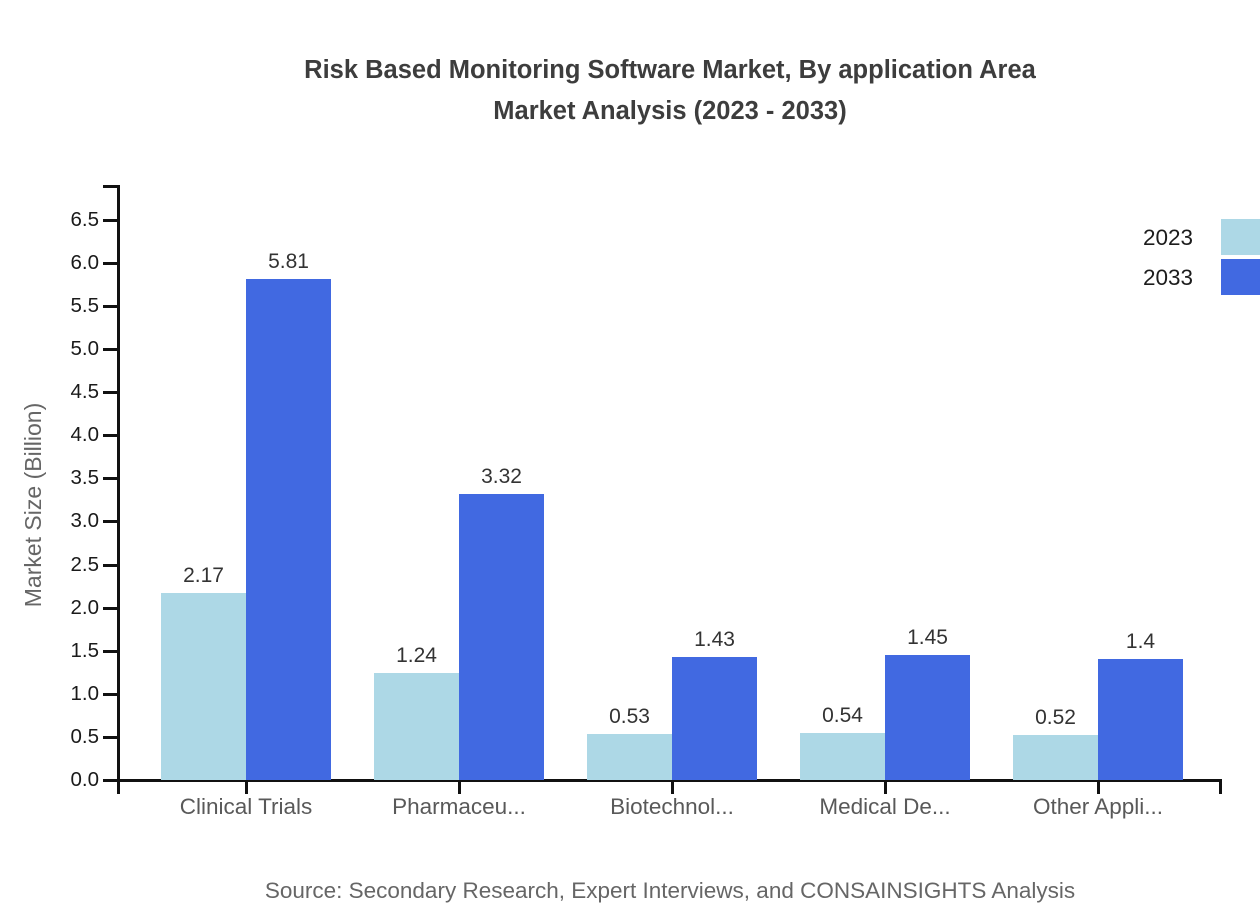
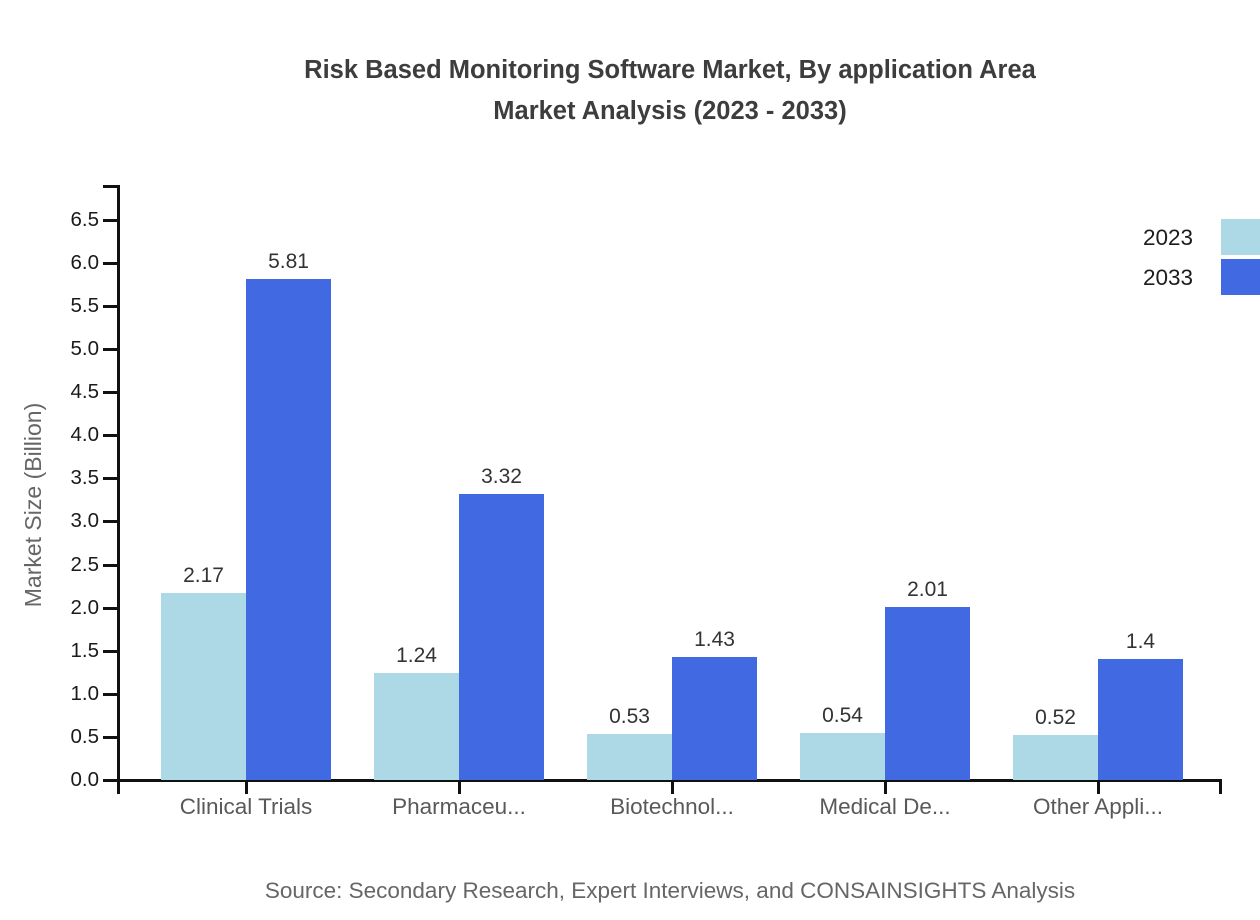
2033/Medical De...: 1.45 -> 2.01
